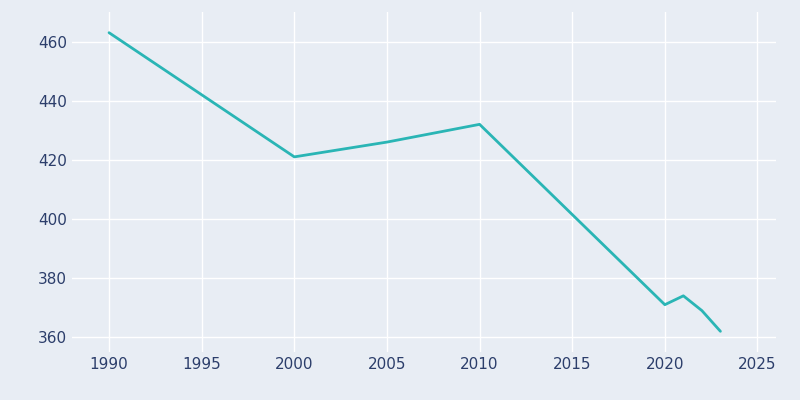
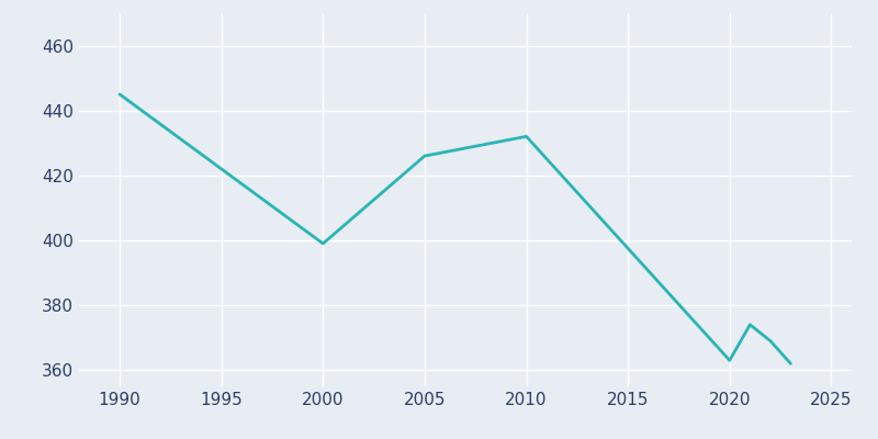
1990: 463 -> 445
2000: 421 -> 399
2020: 371 -> 363
